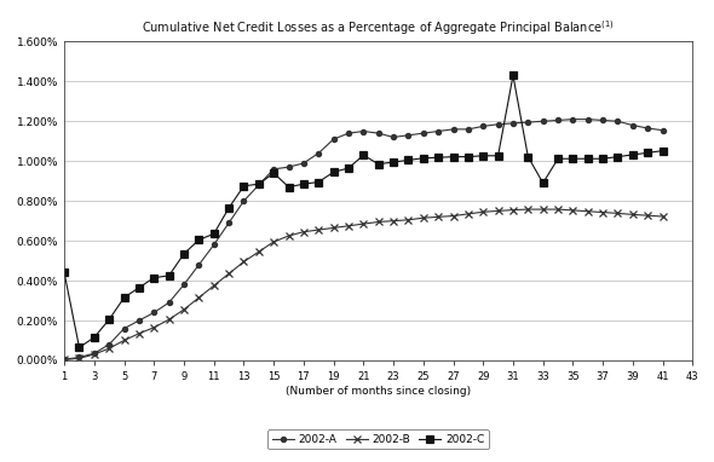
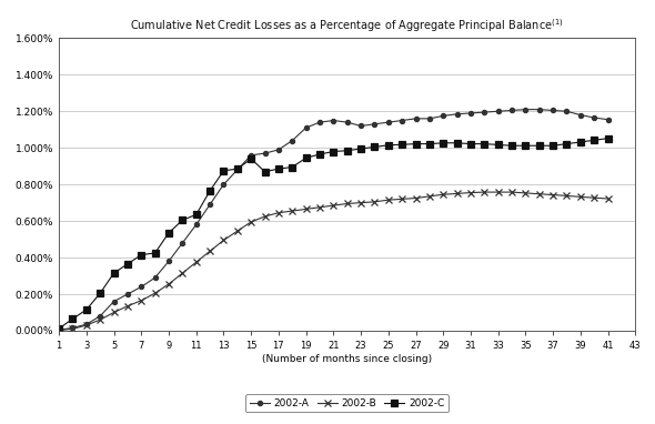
2002-C/1: 0.44% -> 0.01%
2002-C/21: 1.03% -> 0.98%
2002-C/31: 1.43% -> 1.02%
2002-C/33: 0.89% -> 1.02%
